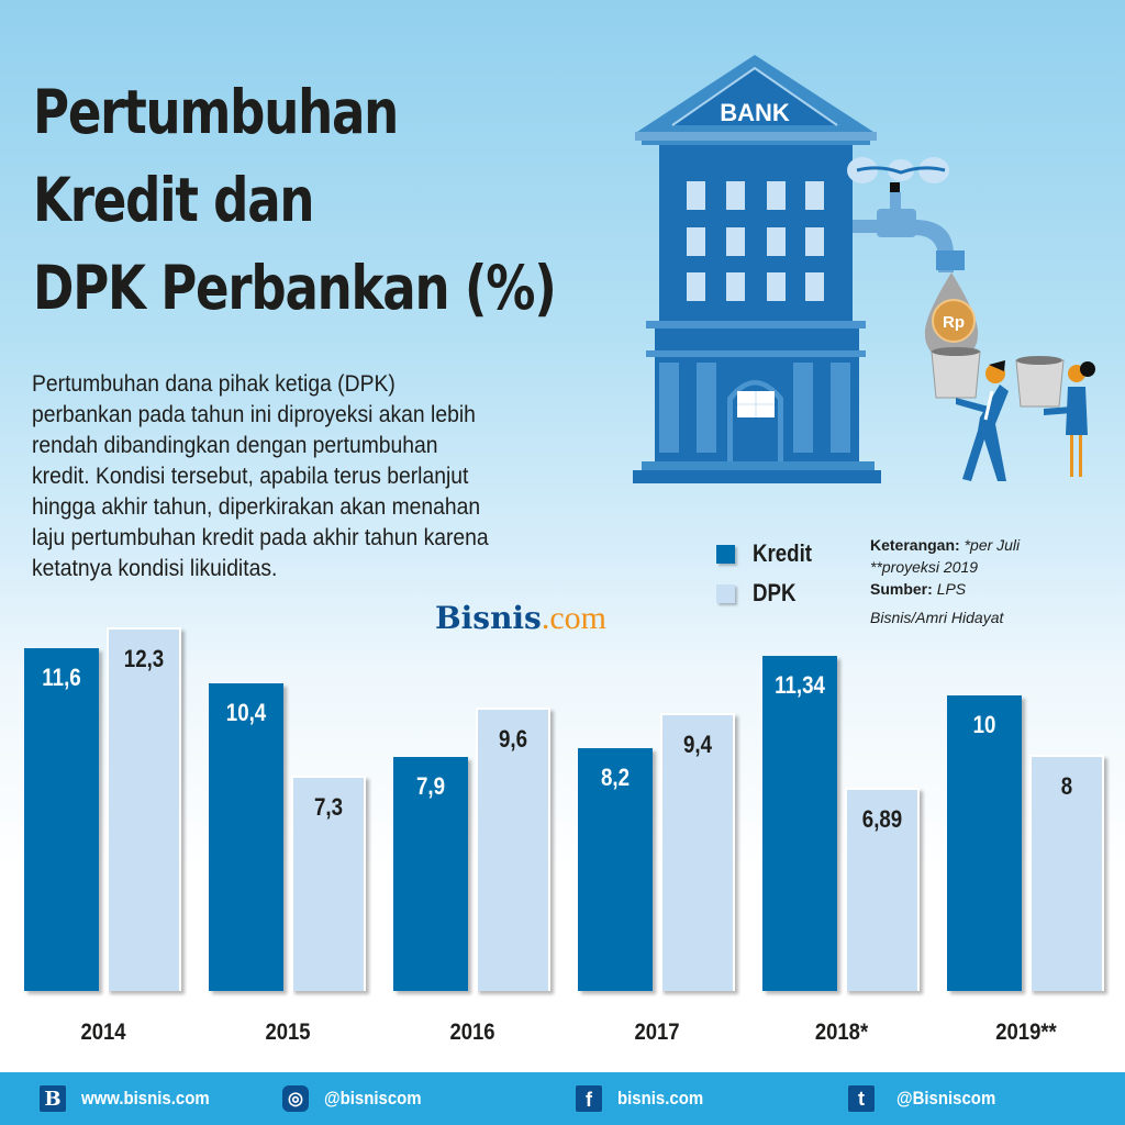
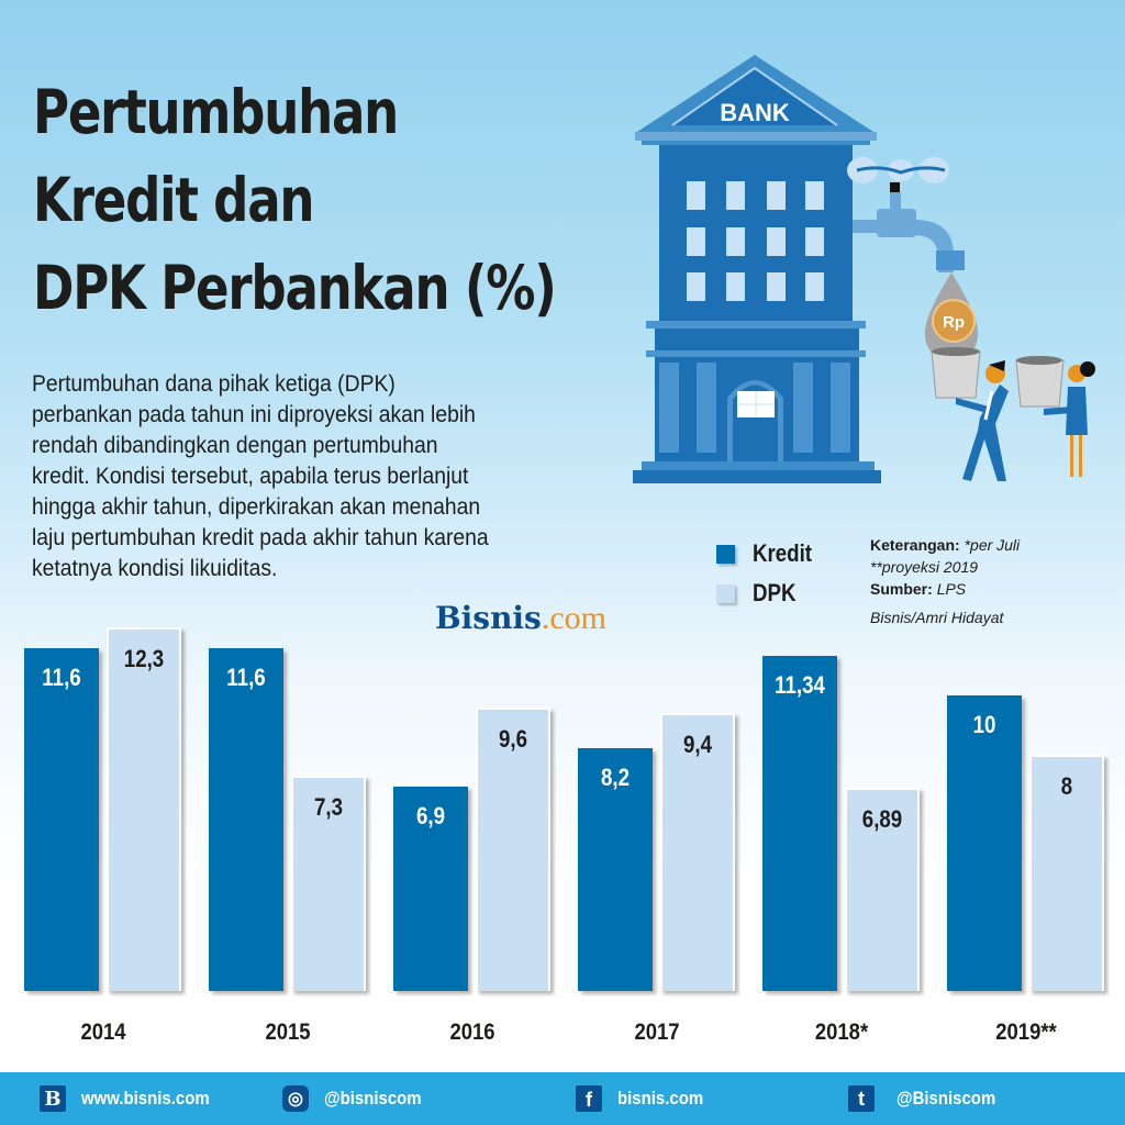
Kredit/2015: 10,4 -> 11,6
Kredit/2016: 7,9 -> 6,9
